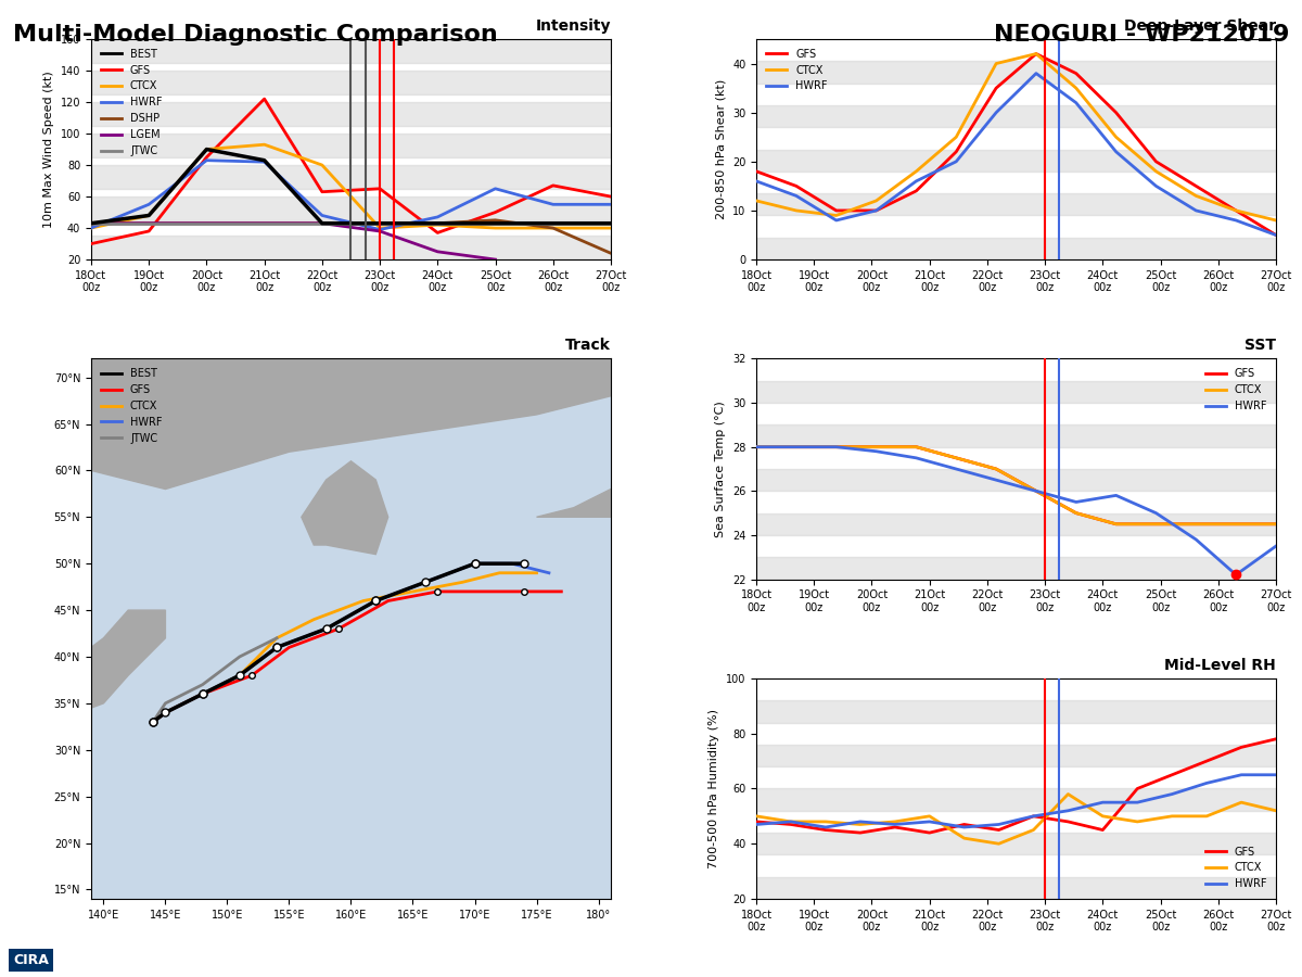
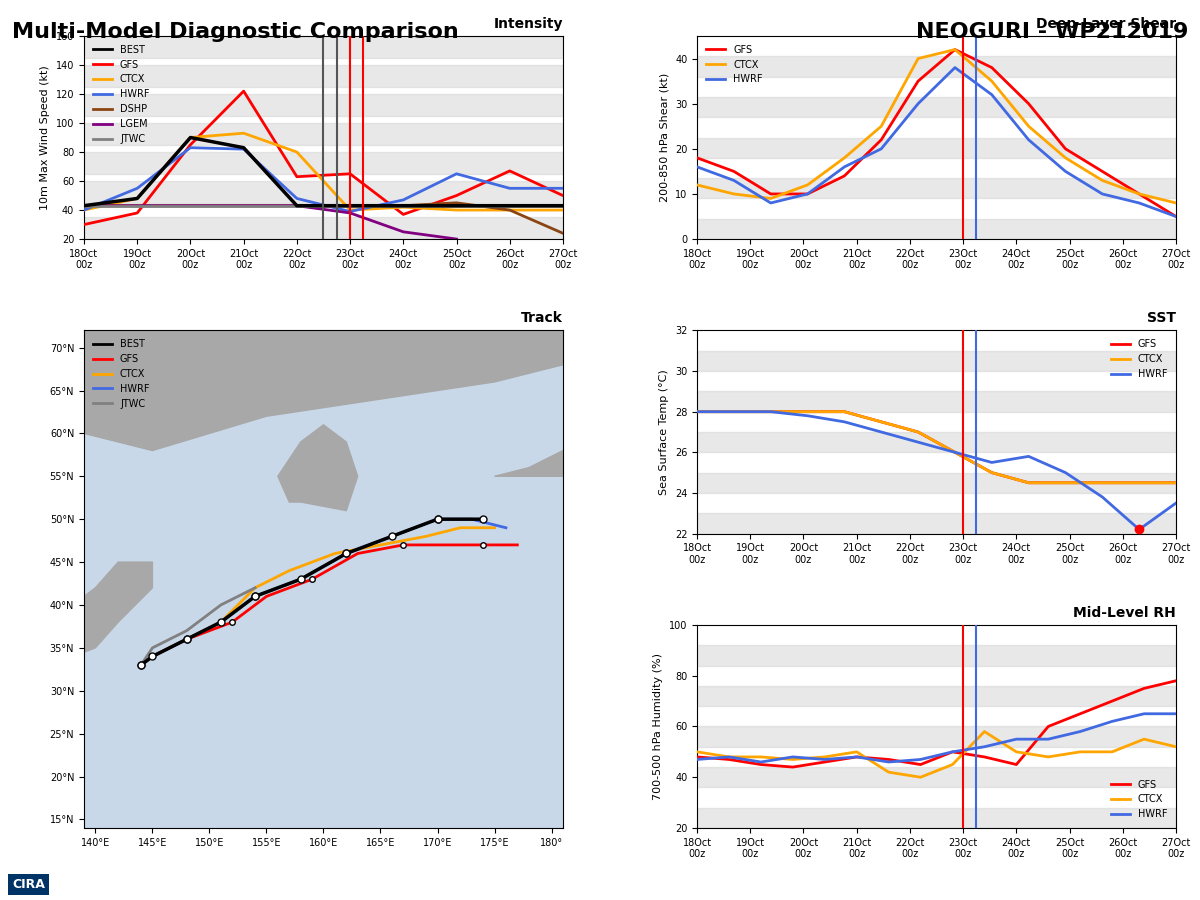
Intensity/GFS/27Oct 00z: 60 -> 50
Mid-Level RH/GFS/21Oct 00z: 44 -> 48
